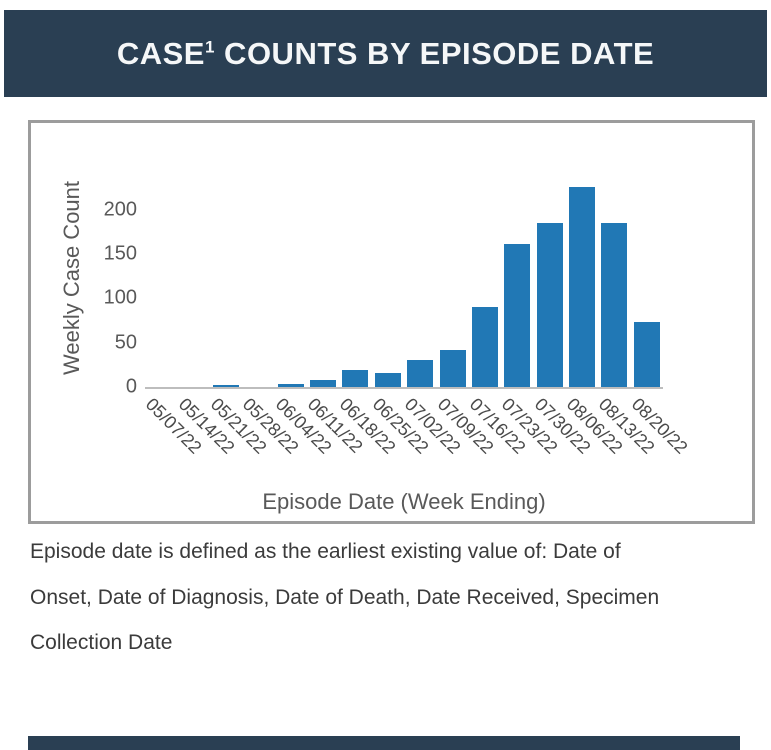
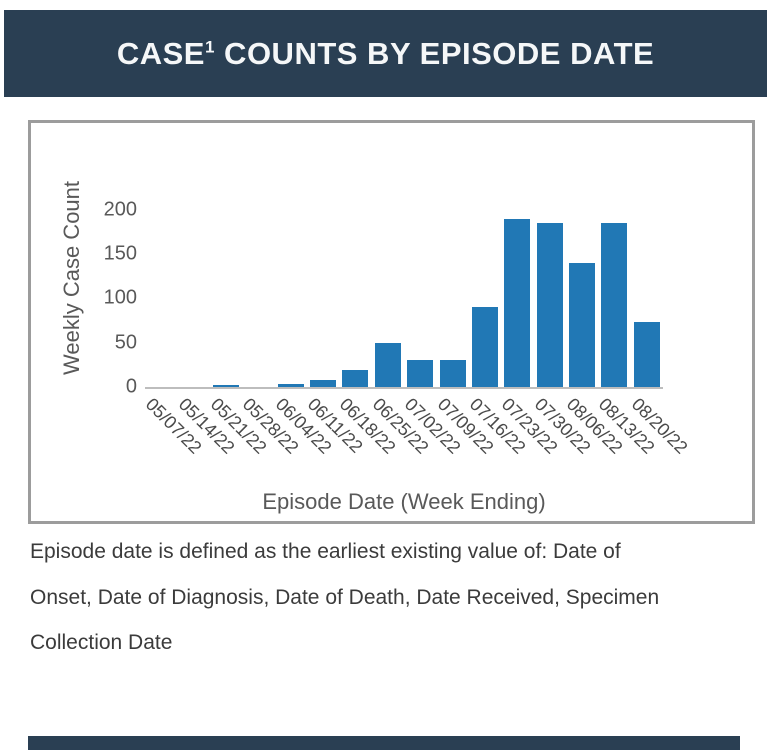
06/25/22: 20 -> 50
07/09/22: 40 -> 30
07/23/22: 160 -> 190
08/06/22: 230 -> 140
